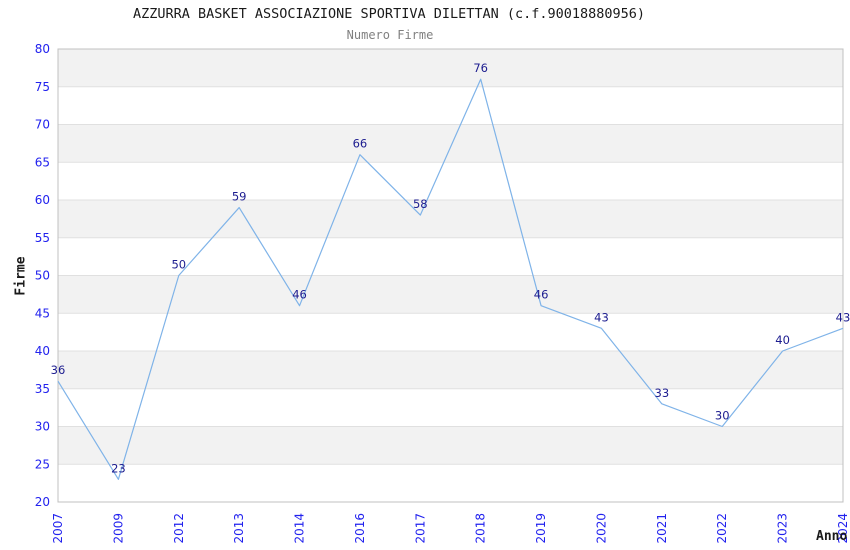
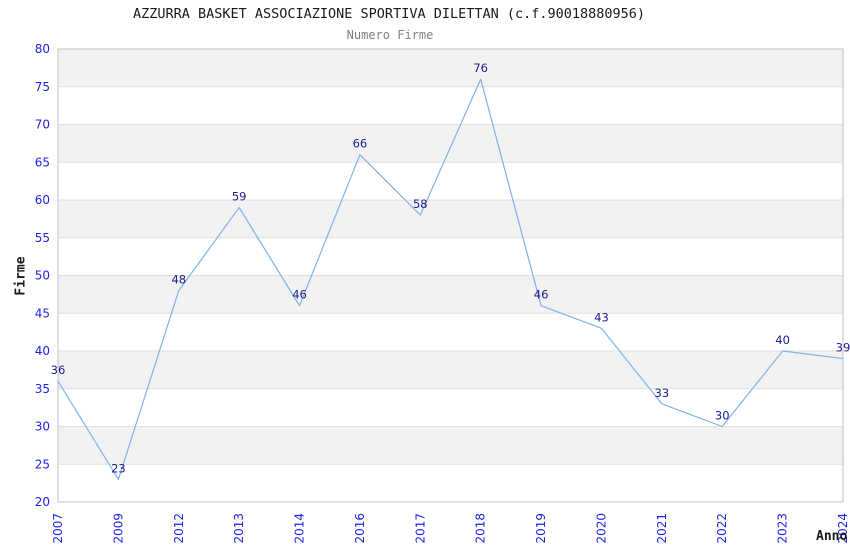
2012: 50 -> 48
2024: 43 -> 39
